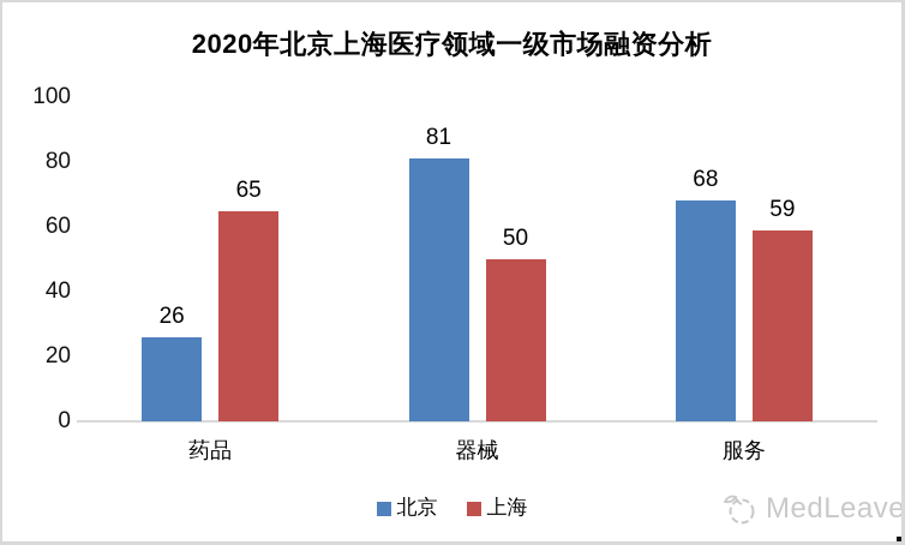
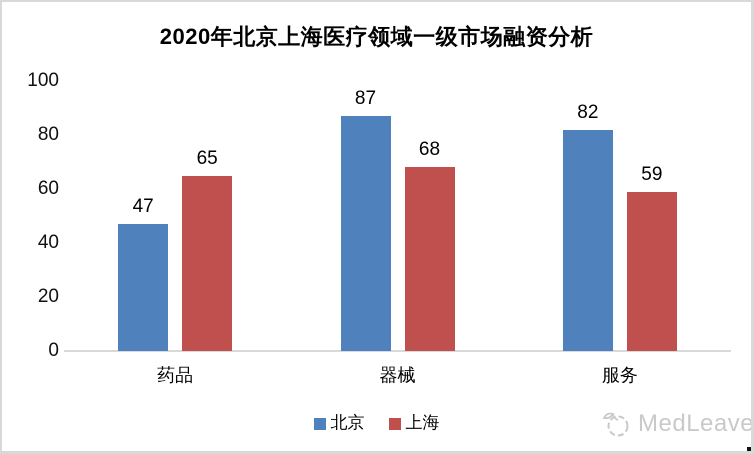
北京/药品: 26 -> 47
北京/器械: 81 -> 87
上海/器械: 50 -> 68
北京/服务: 68 -> 82
